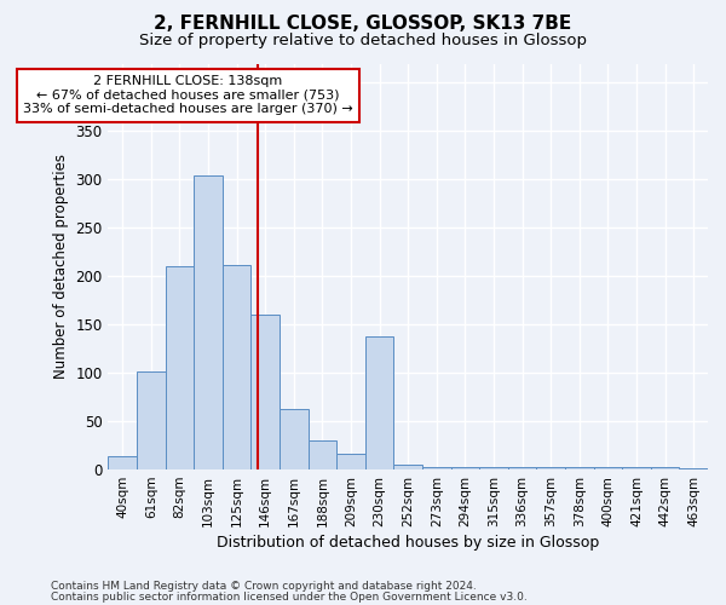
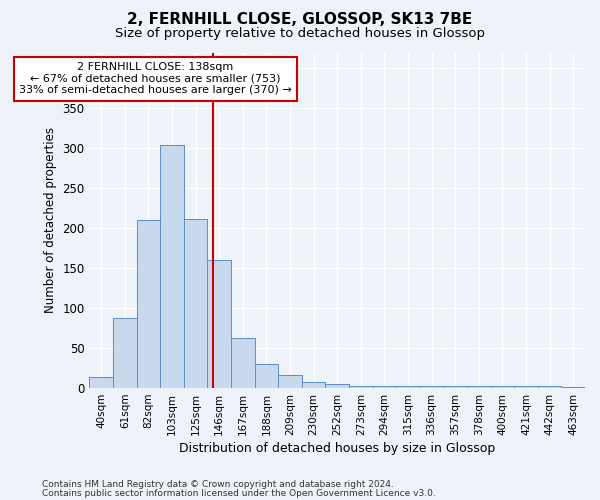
61sqm: 102 -> 88
230sqm: 138 -> 8
